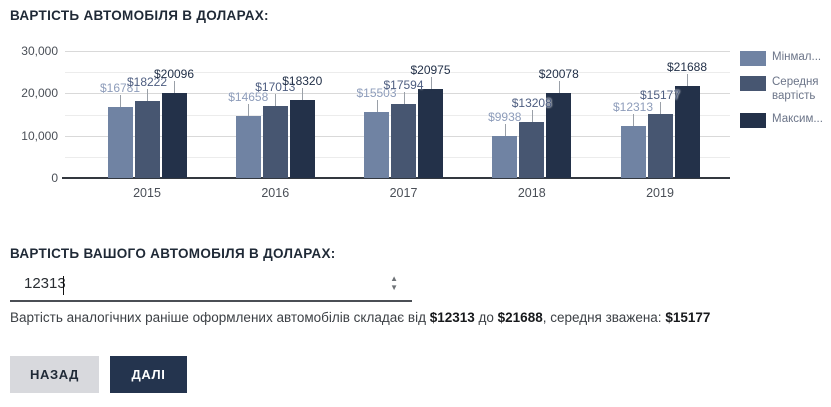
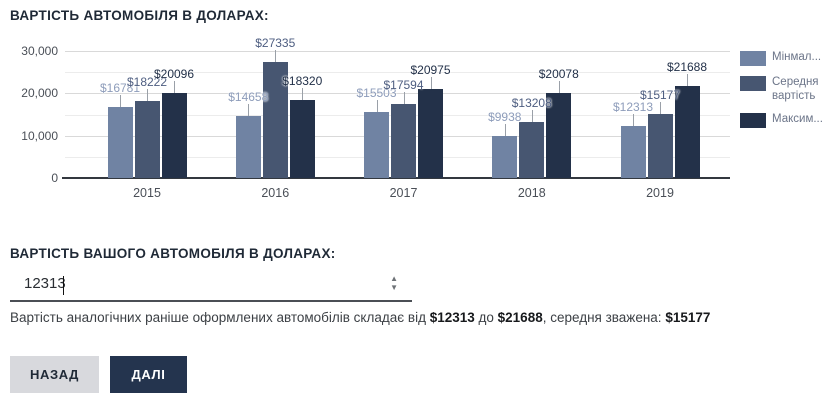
Середня вартість/2016: $17013 -> $27335
